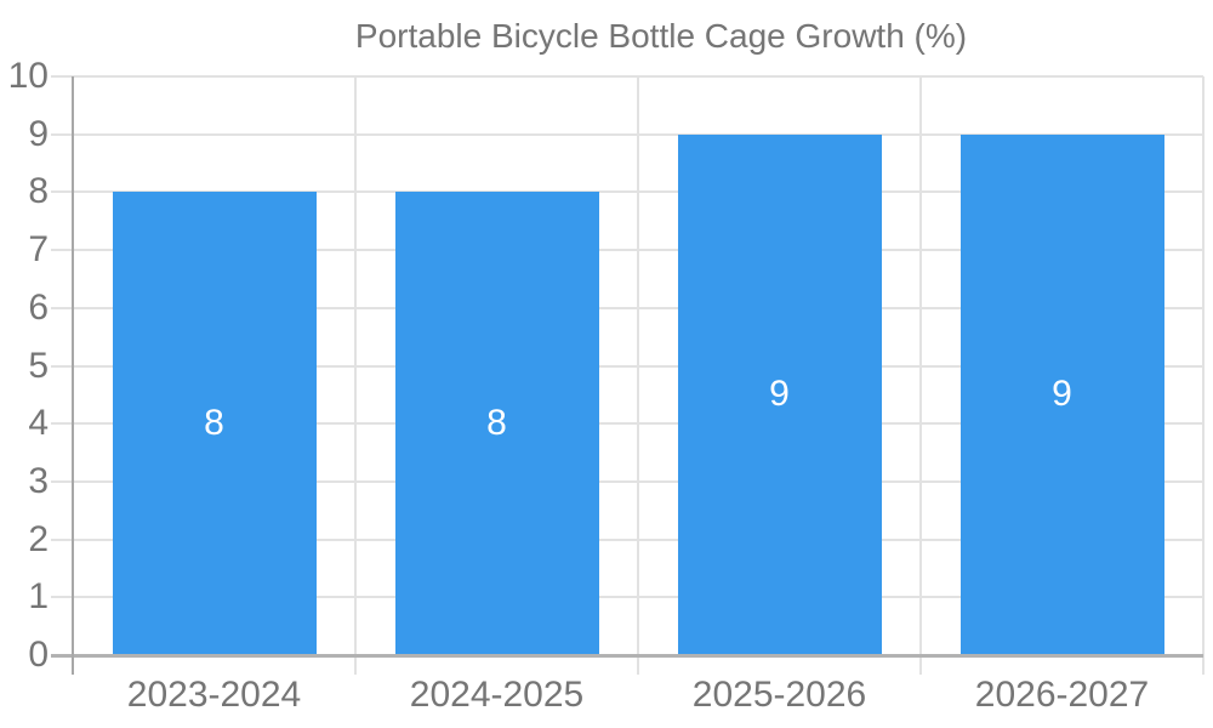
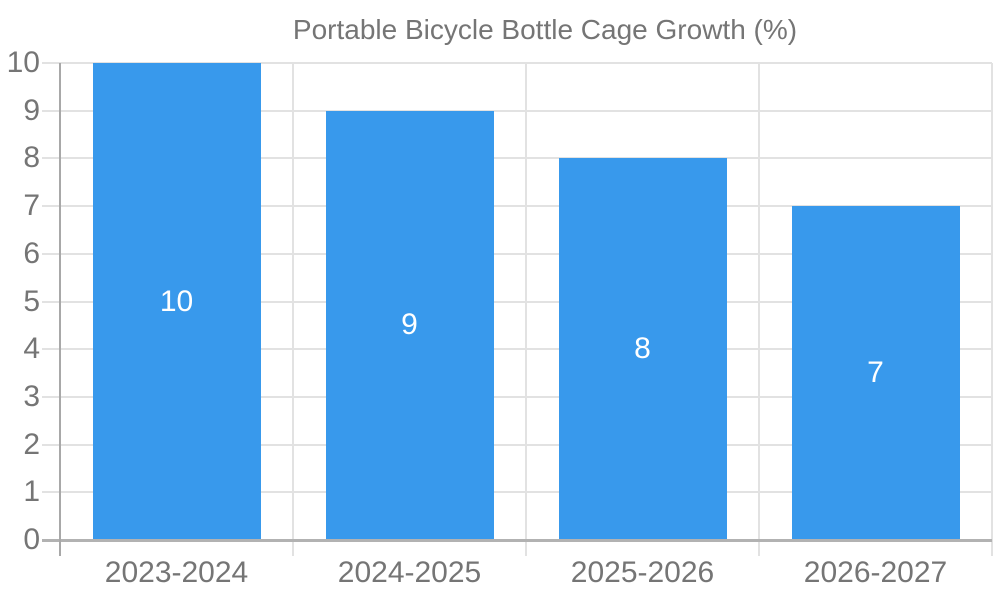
2023-2024: 8 -> 10
2024-2025: 8 -> 9
2025-2026: 9 -> 8
2026-2027: 9 -> 7
